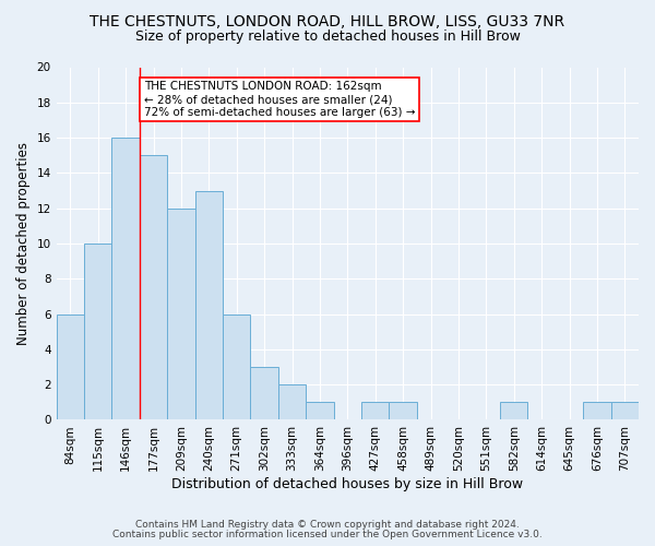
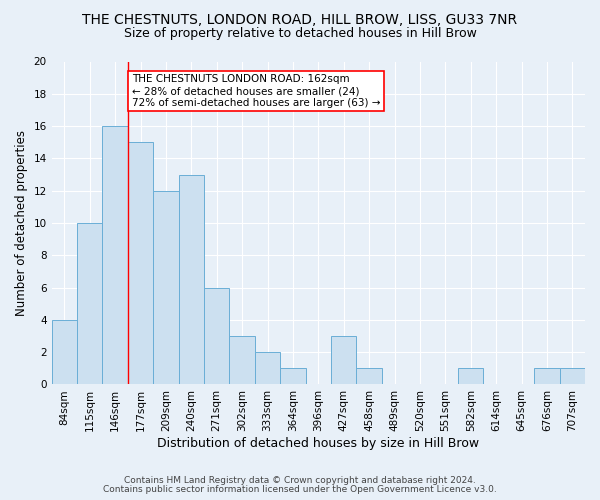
84sqm: 6 -> 4
427sqm: 1 -> 3
